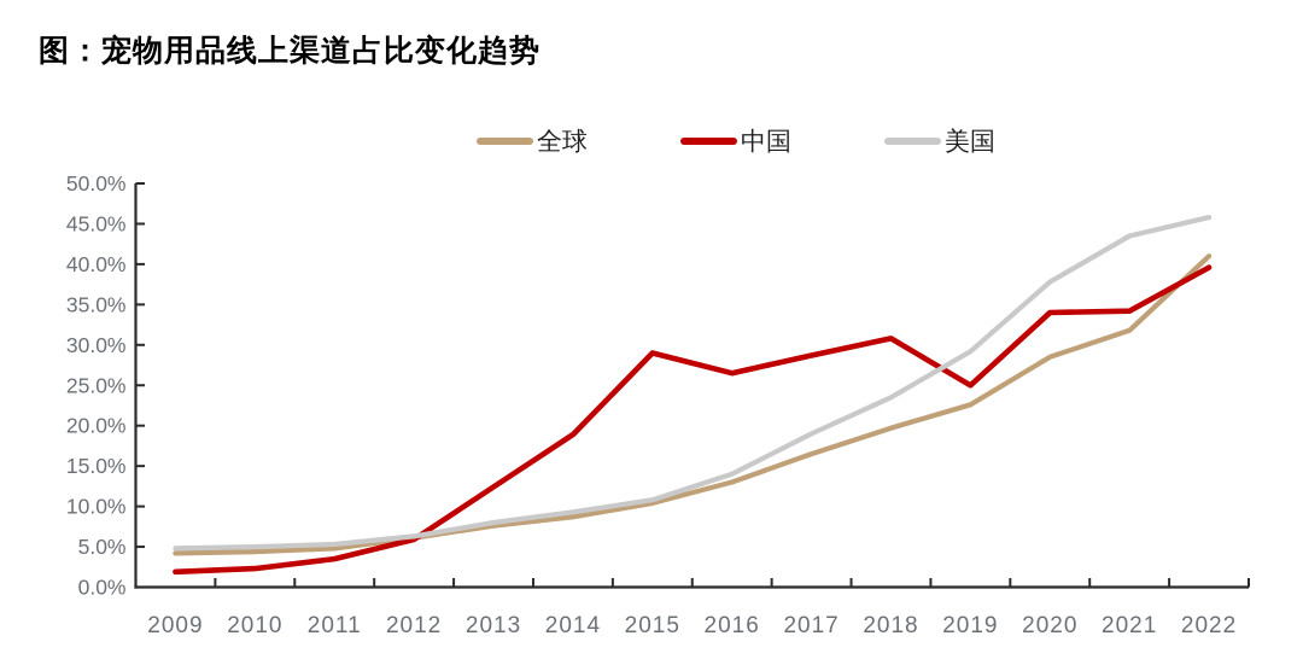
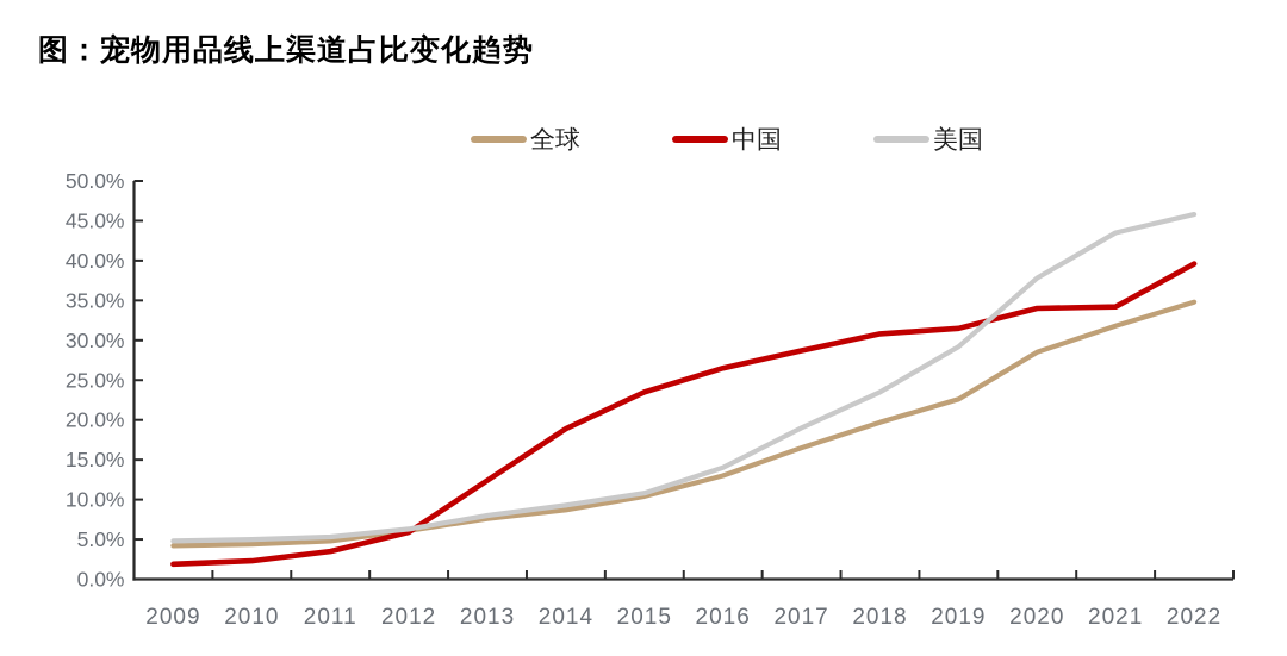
中国/2015: 29% -> 24%
中国/2019: 25% -> 32%
全球/2022: 41% -> 35%
